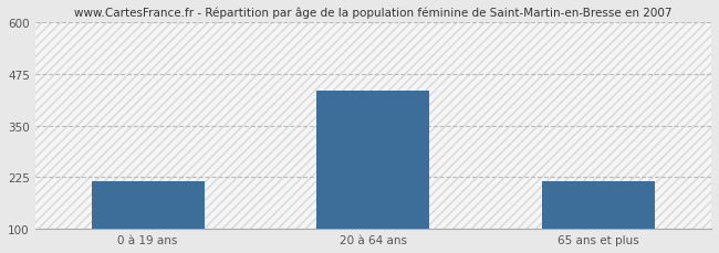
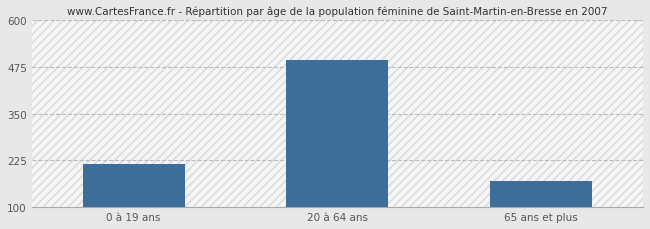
20 à 64 ans: 435 -> 492
65 ans et plus: 215 -> 170
